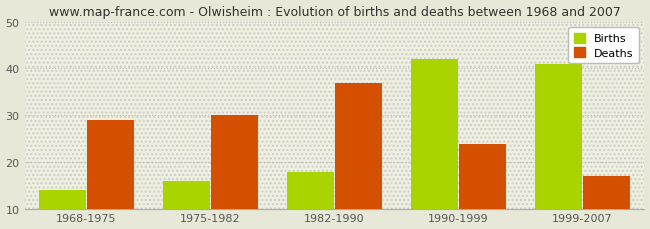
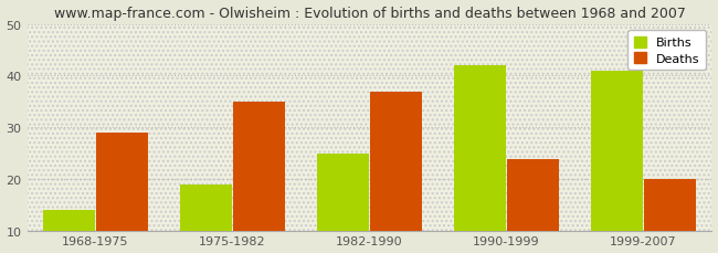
Births/1975-1982: 16 -> 19
Deaths/1975-1982: 30 -> 35
Births/1982-1990: 18 -> 25
Deaths/1999-2007: 17 -> 20
